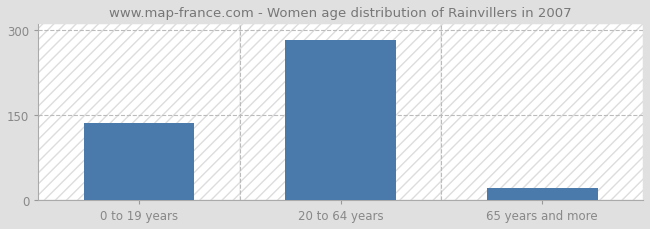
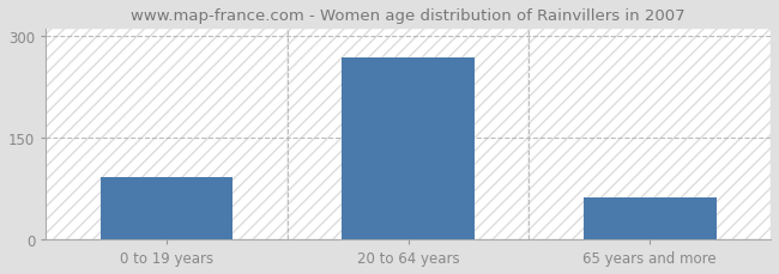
0 to 19 years: 136 -> 92
20 to 64 years: 283 -> 268
65 years and more: 22 -> 62
